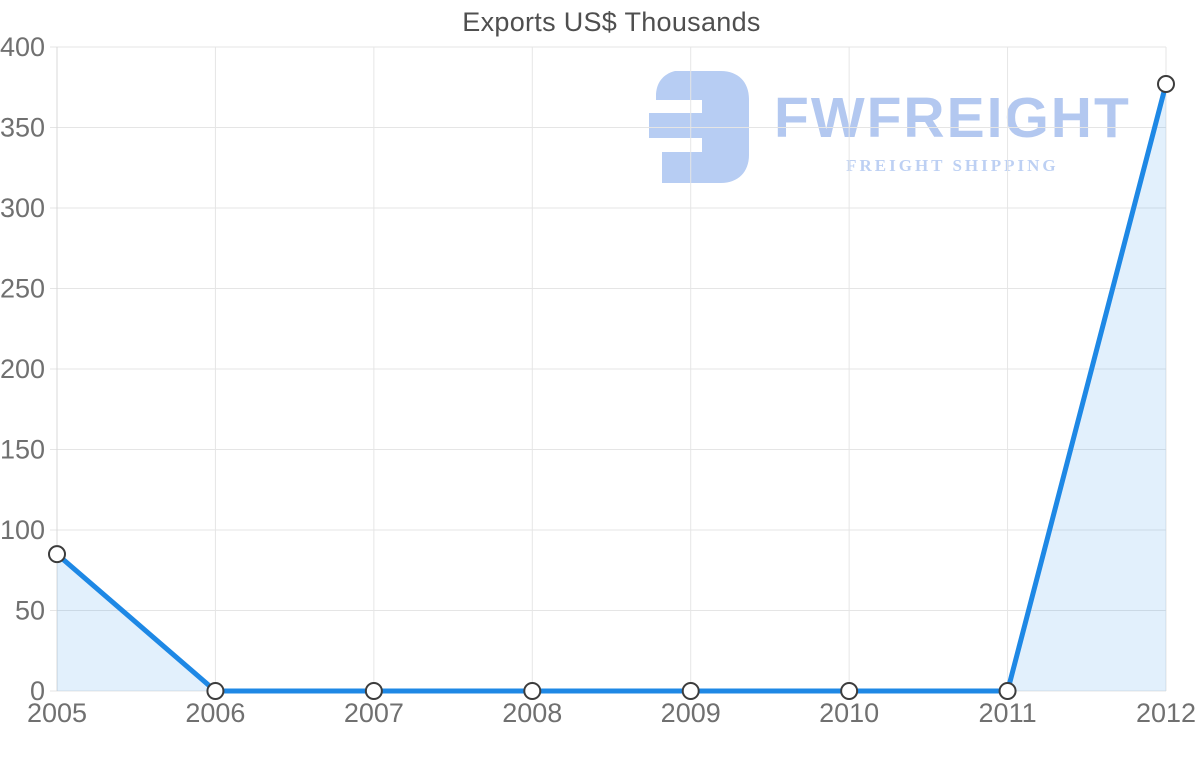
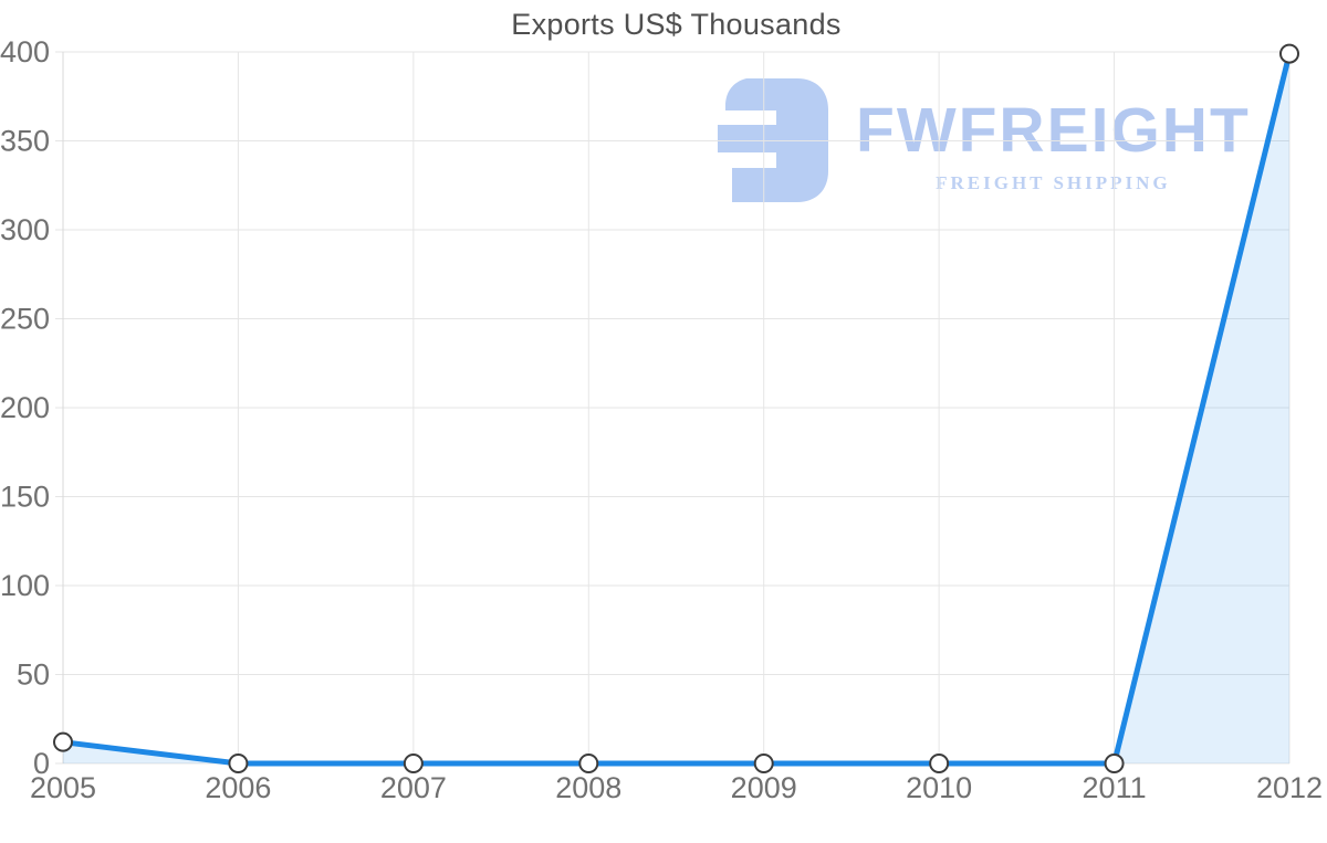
2005: 85 -> 12
2012: 377 -> 399
